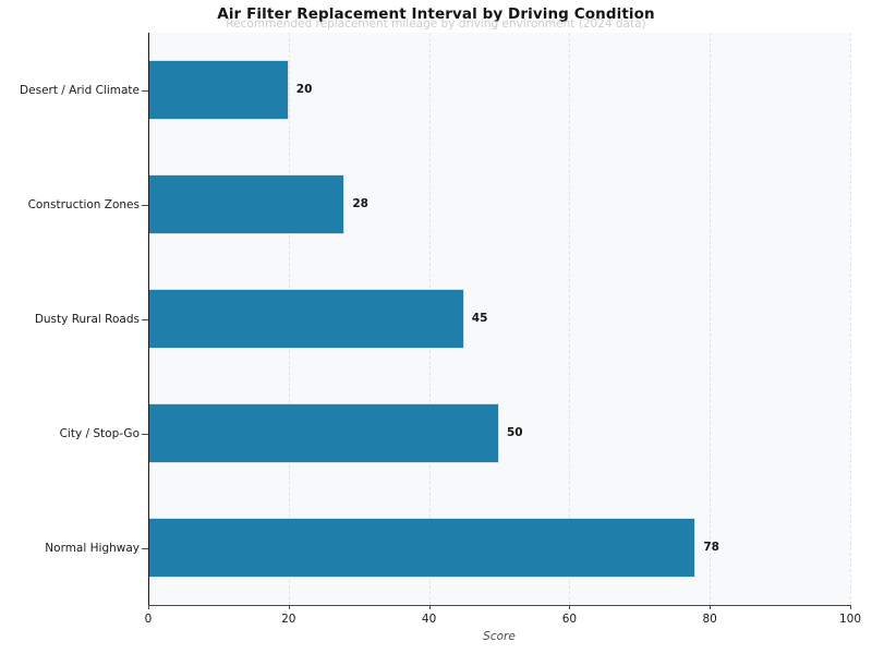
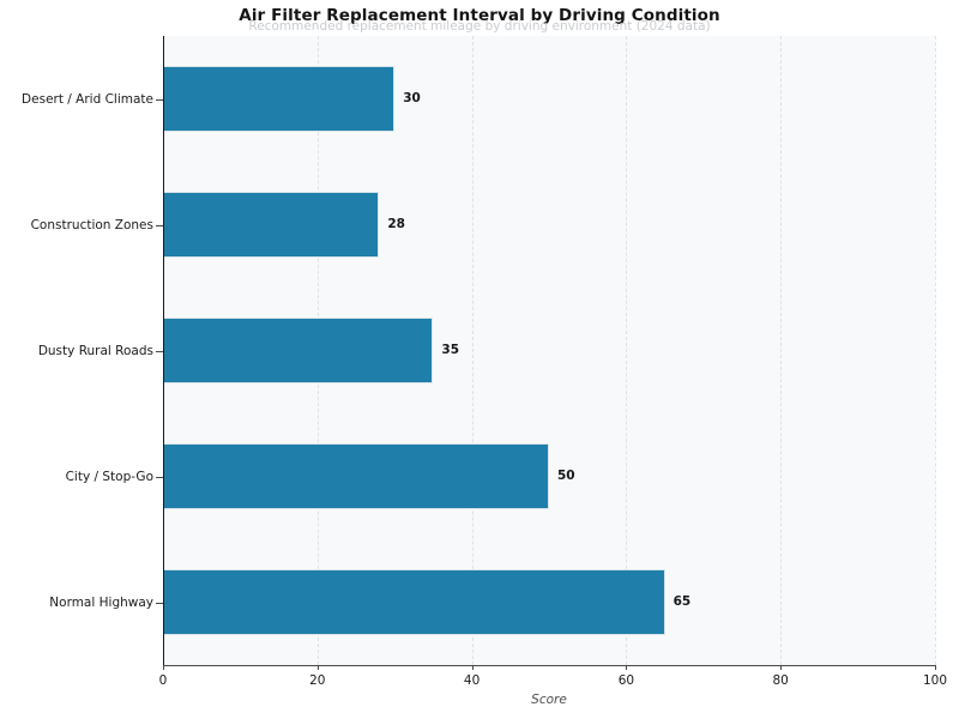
Desert / Arid Climate: 20 -> 30
Dusty Rural Roads: 45 -> 35
Normal Highway: 78 -> 65
